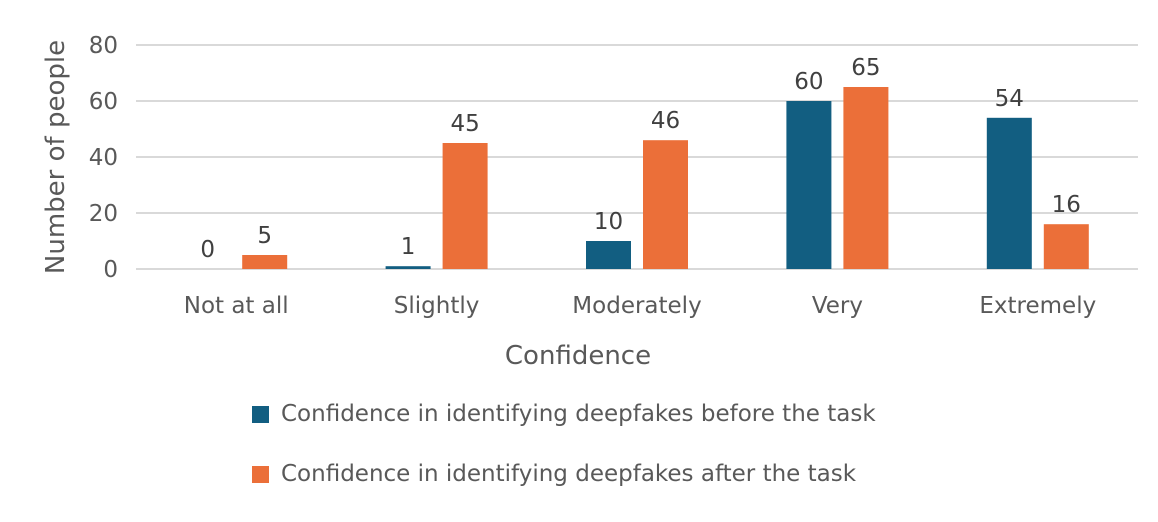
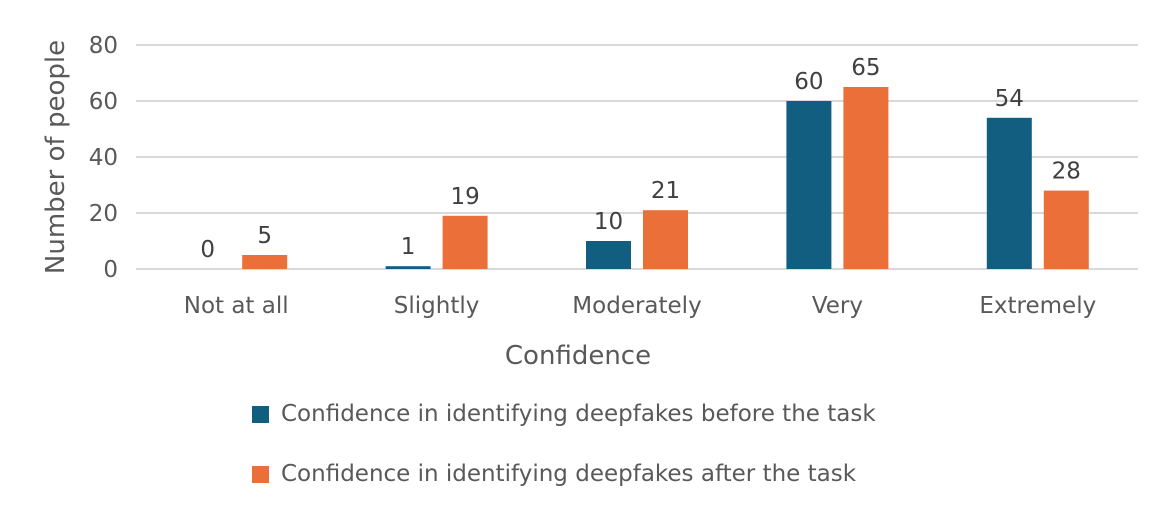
Confidence in identifying deepfakes after the task/Slightly: 45 -> 19
Confidence in identifying deepfakes after the task/Moderately: 46 -> 21
Confidence in identifying deepfakes after the task/Extremely: 16 -> 28
